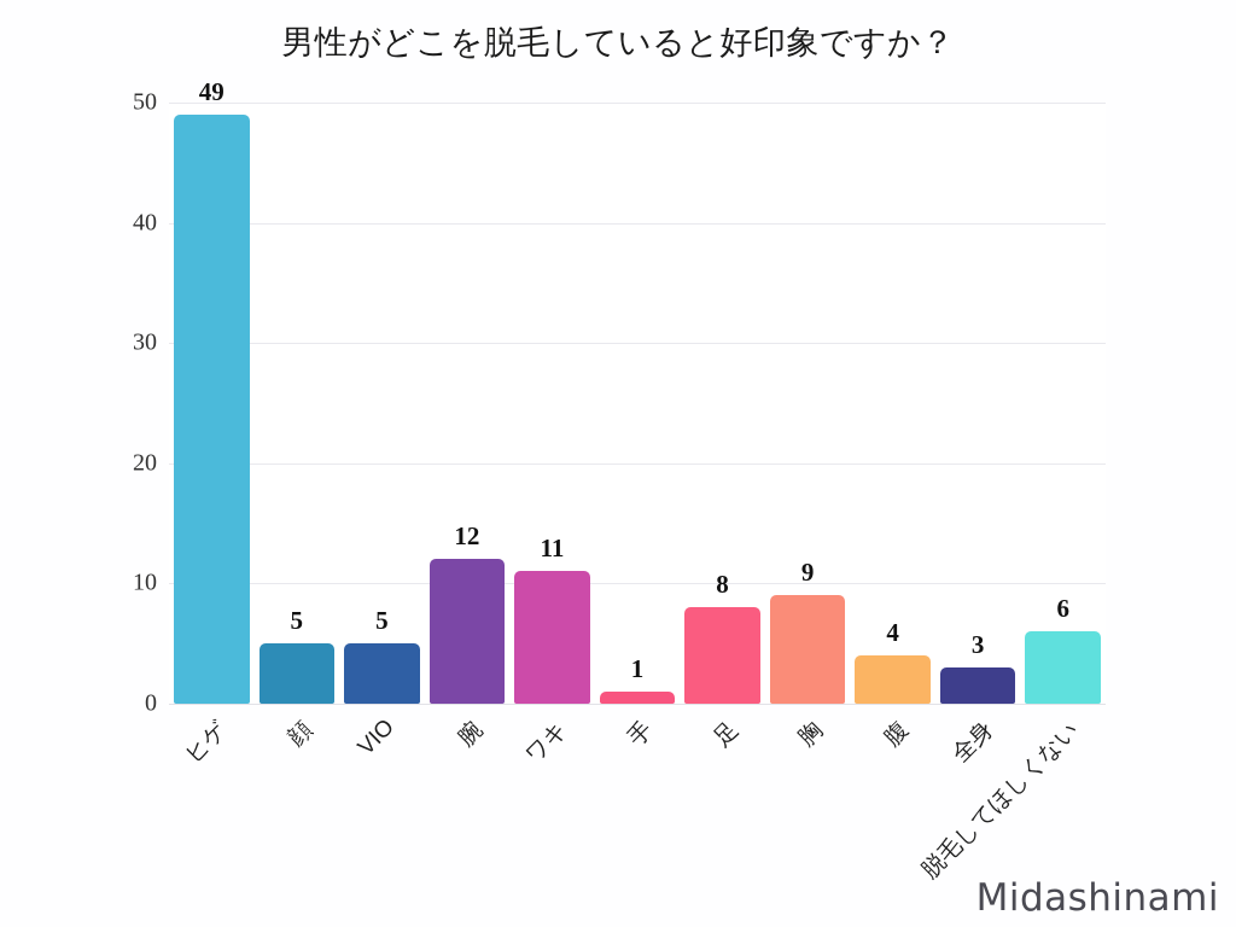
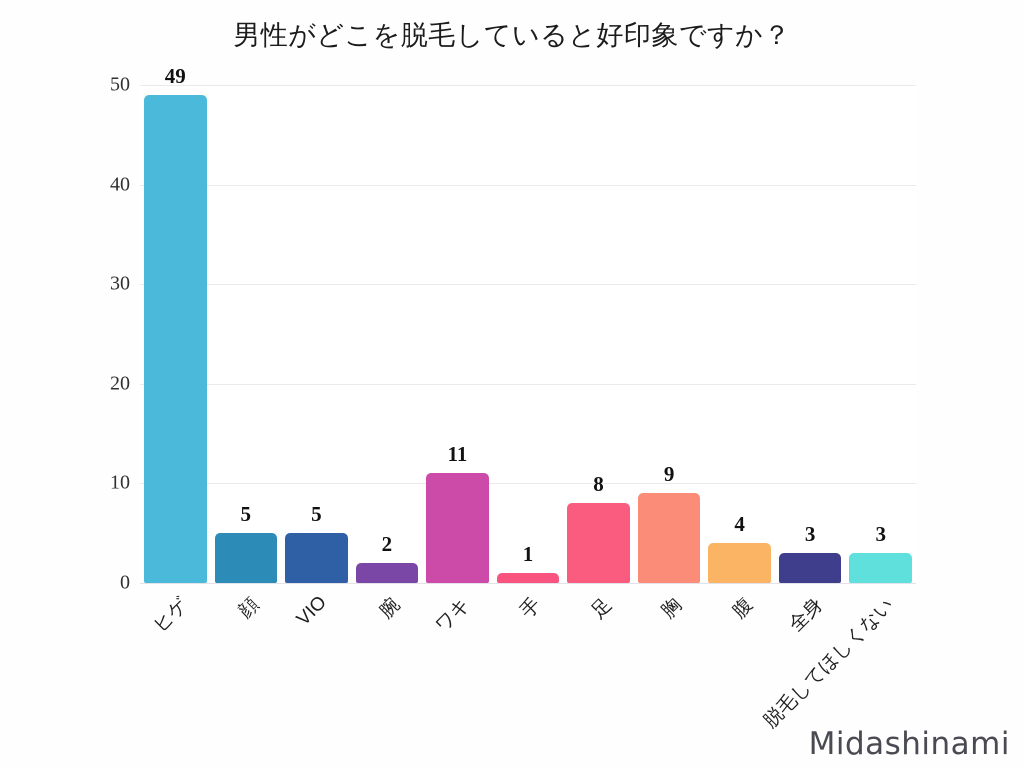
腕: 12 -> 2
脱毛してほしくない: 6 -> 3
